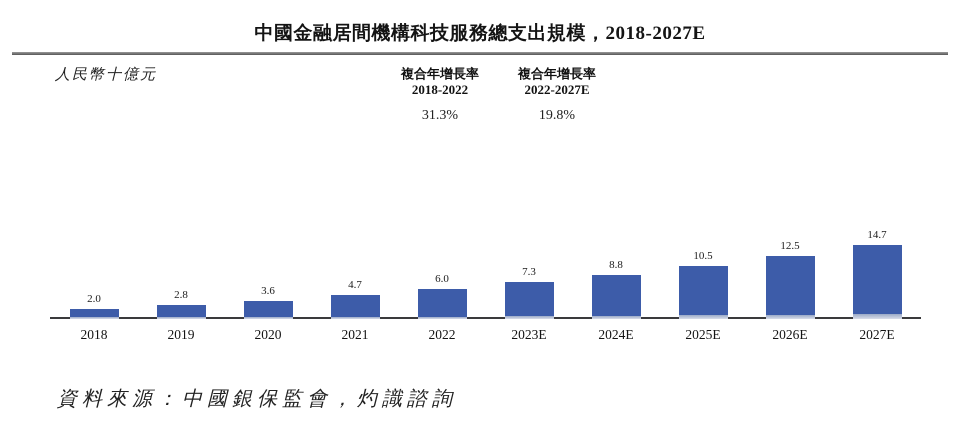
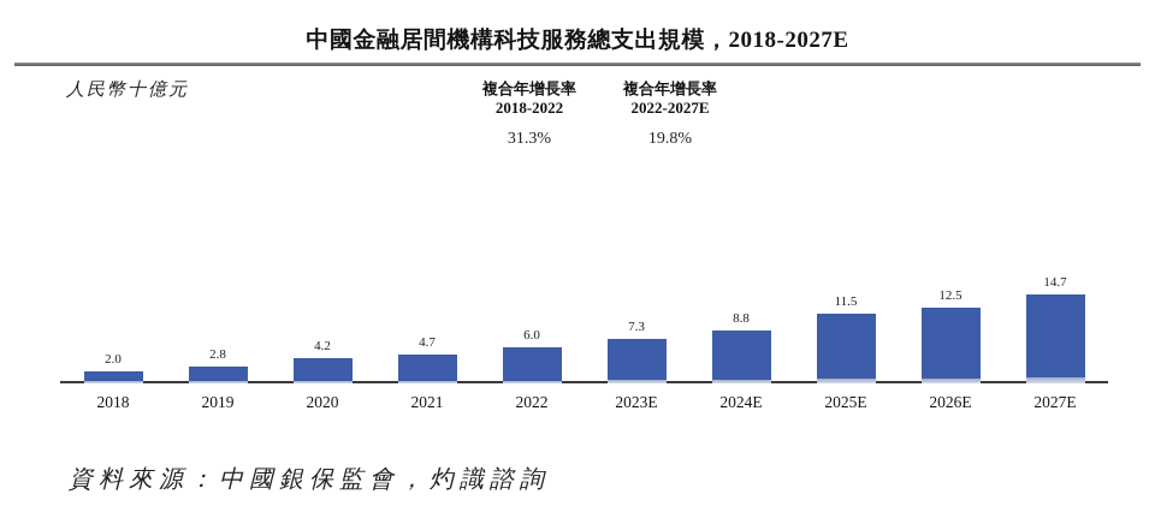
2020: 3.6 -> 4.2
2025E: 10.5 -> 11.5
